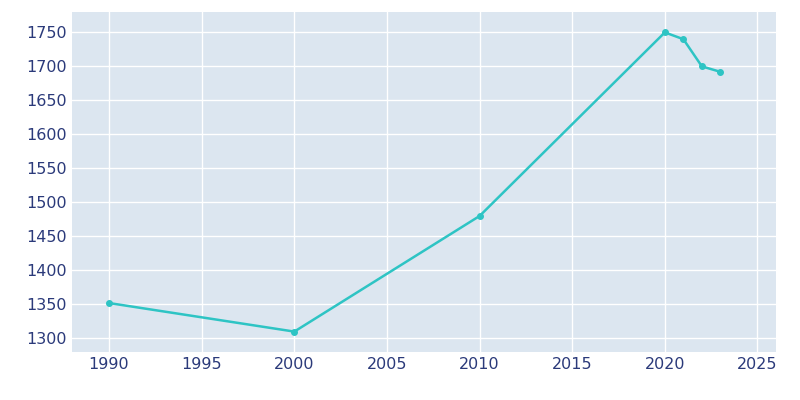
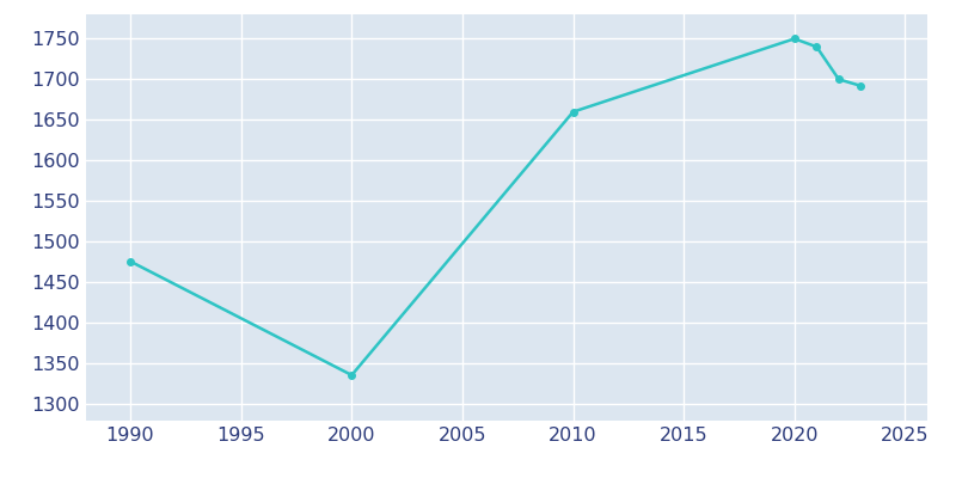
1990: 1352 -> 1476
2000: 1310 -> 1336
2010: 1480 -> 1660
